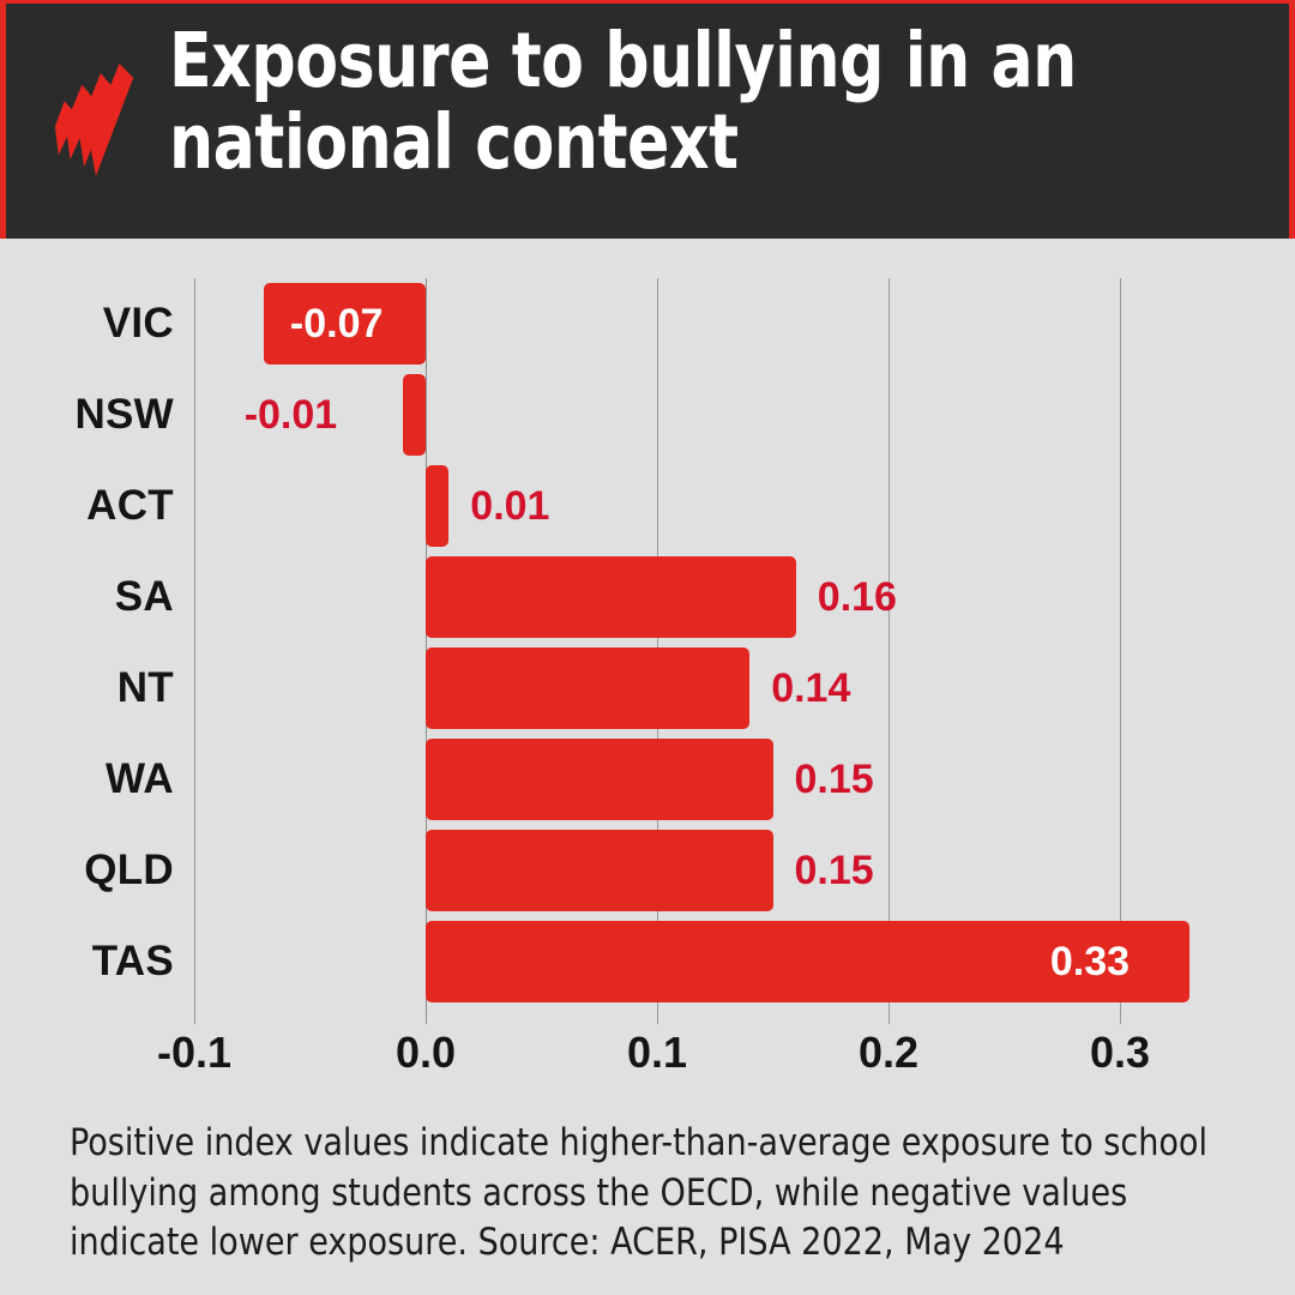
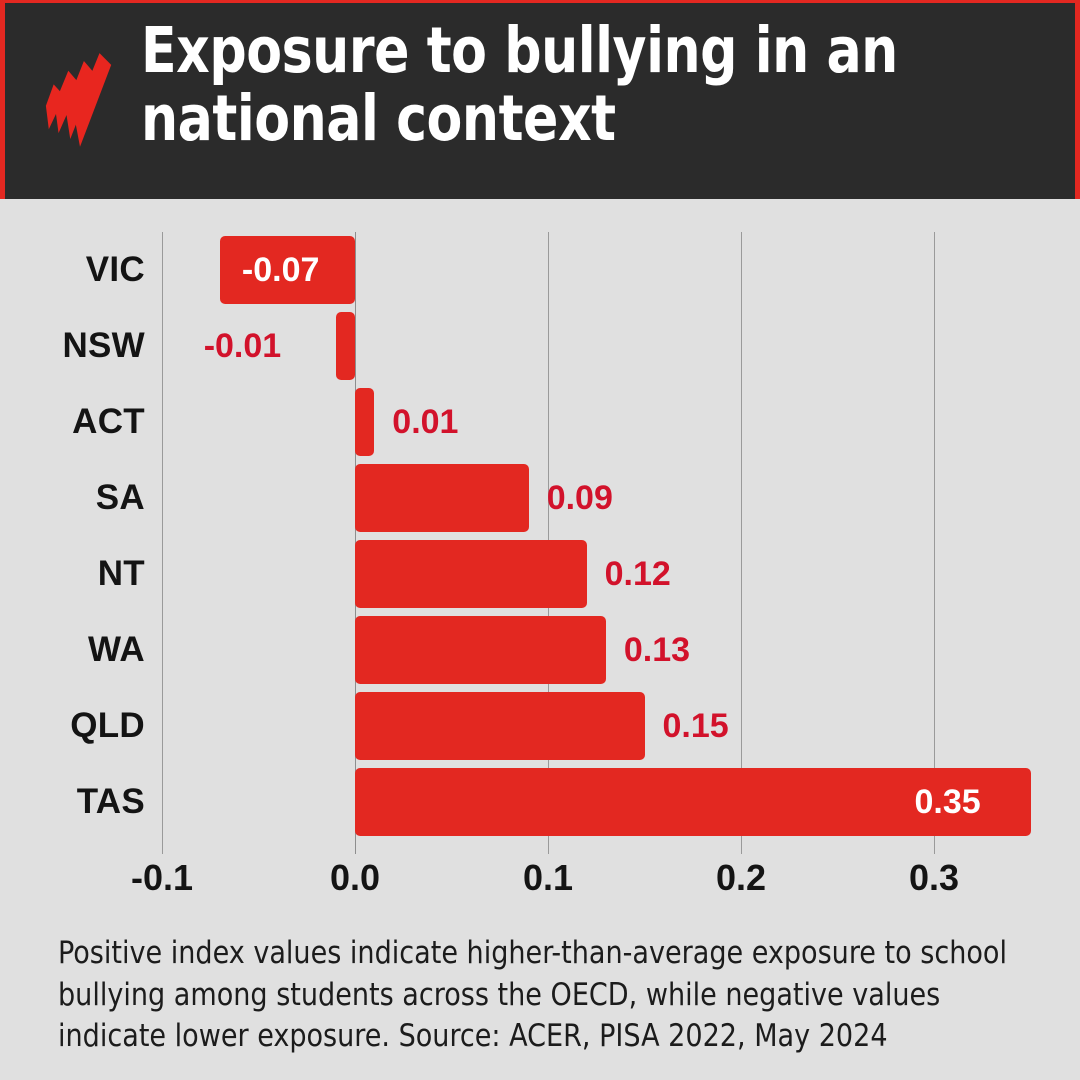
SA: 0.16 -> 0.09
NT: 0.14 -> 0.12
WA: 0.15 -> 0.13
TAS: 0.33 -> 0.35
